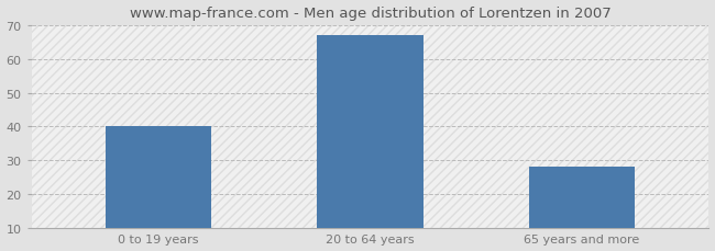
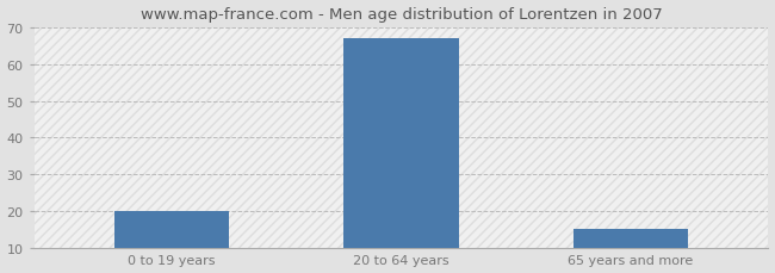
0 to 19 years: 40 -> 20
65 years and more: 28 -> 15
